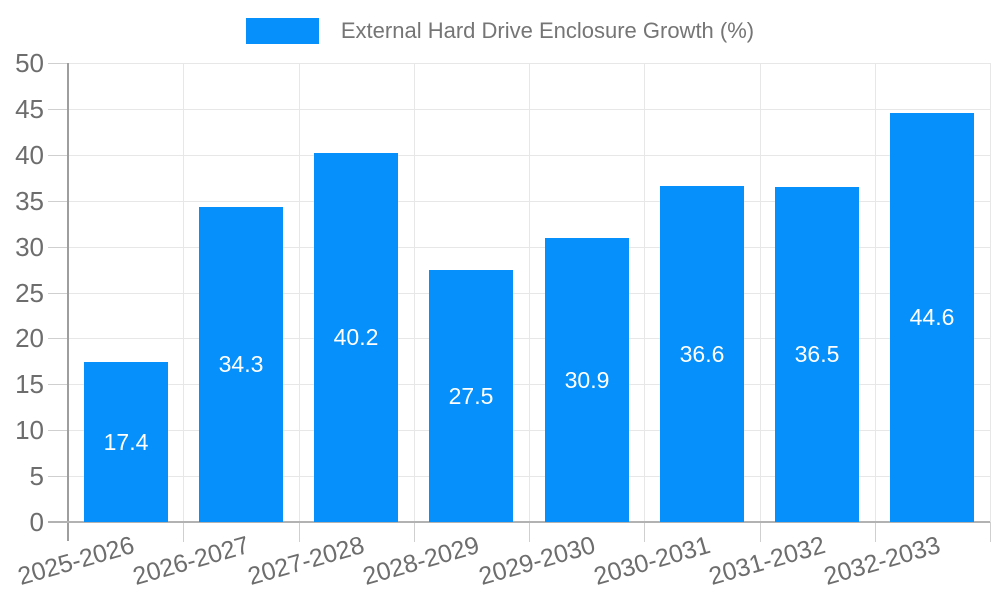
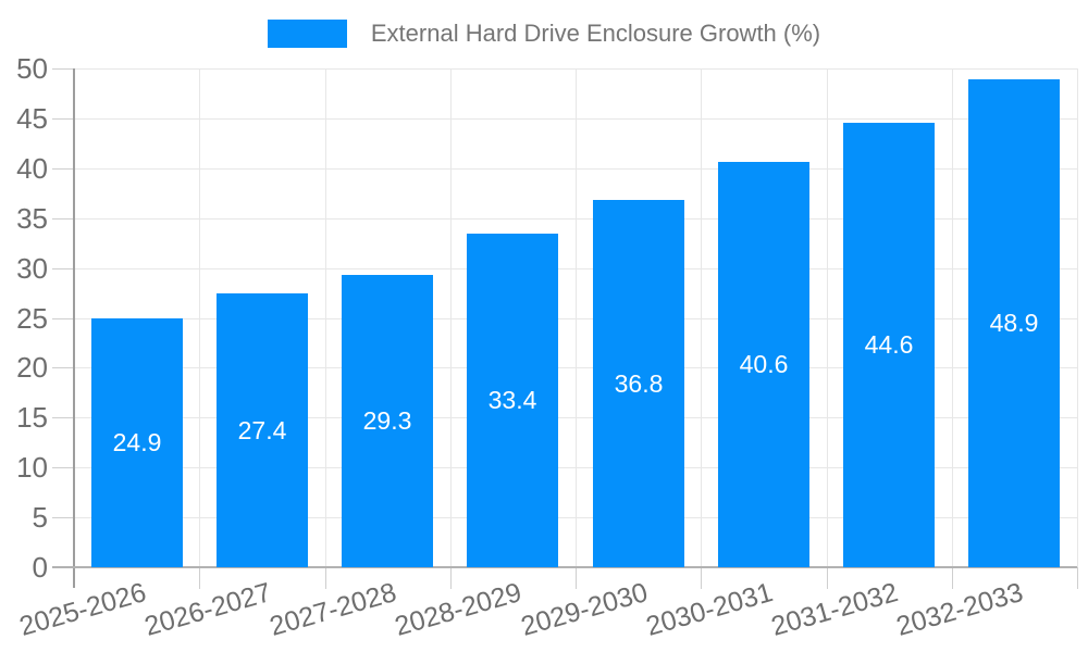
2025-2026: 17.4 -> 24.9
2026-2027: 34.3 -> 27.4
2027-2028: 40.2 -> 29.3
2028-2029: 27.5 -> 33.4
2029-2030: 30.9 -> 36.8
2030-2031: 36.6 -> 40.6
2031-2032: 36.5 -> 44.6
2032-2033: 44.6 -> 48.9
